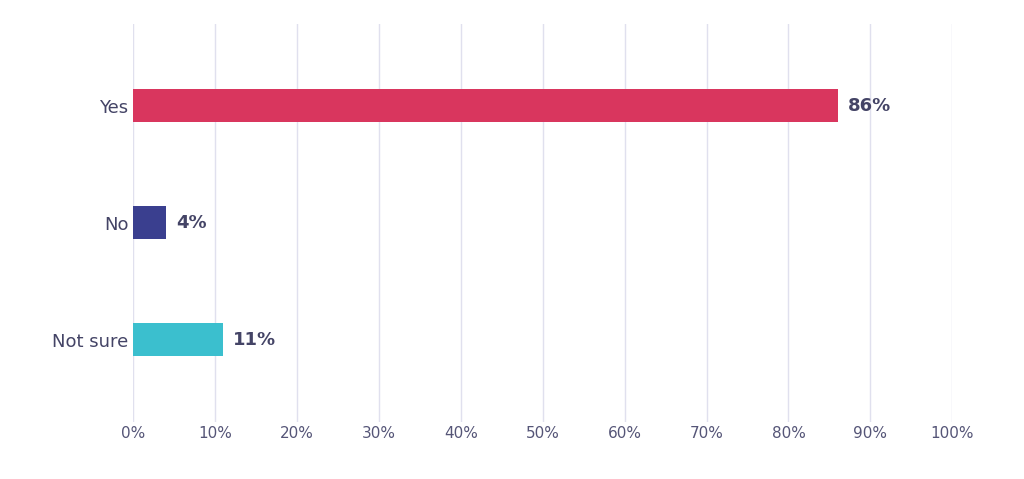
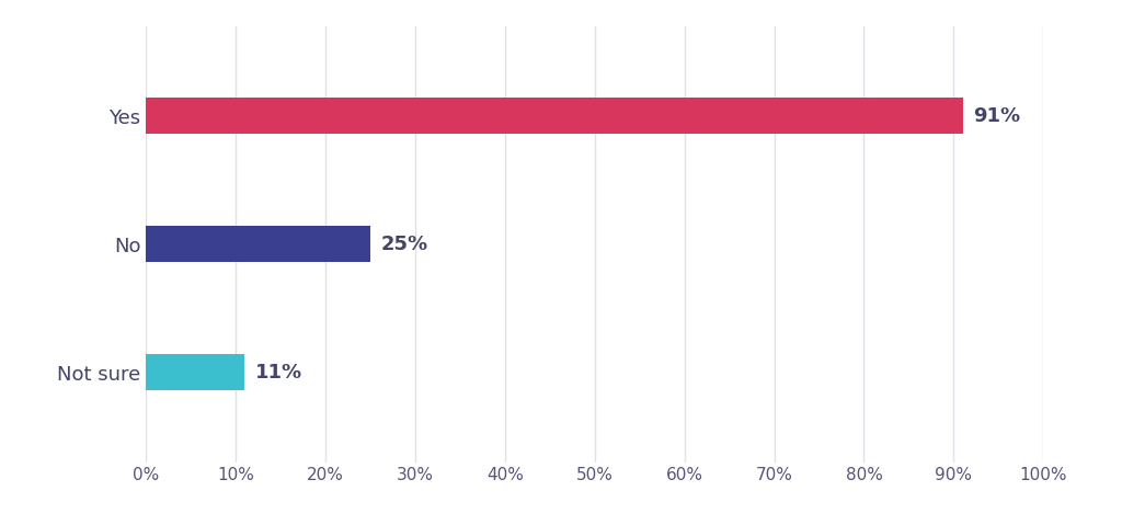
Yes: 86% -> 91%
No: 4% -> 25%
